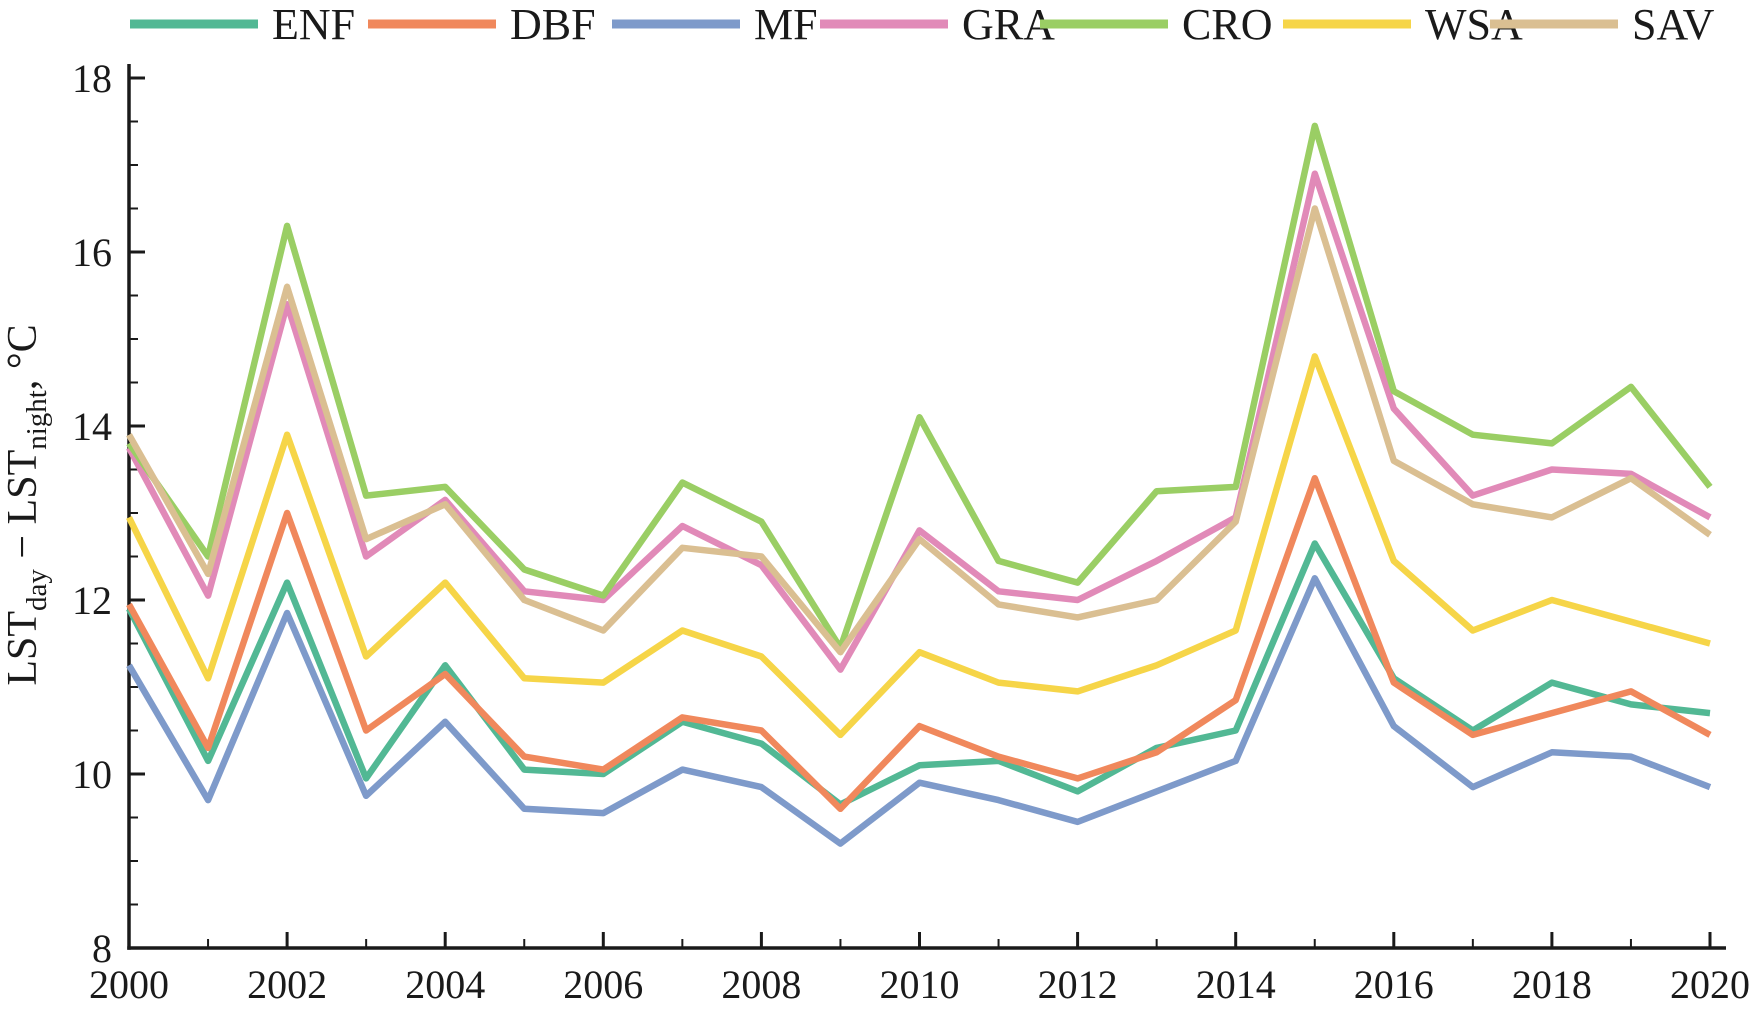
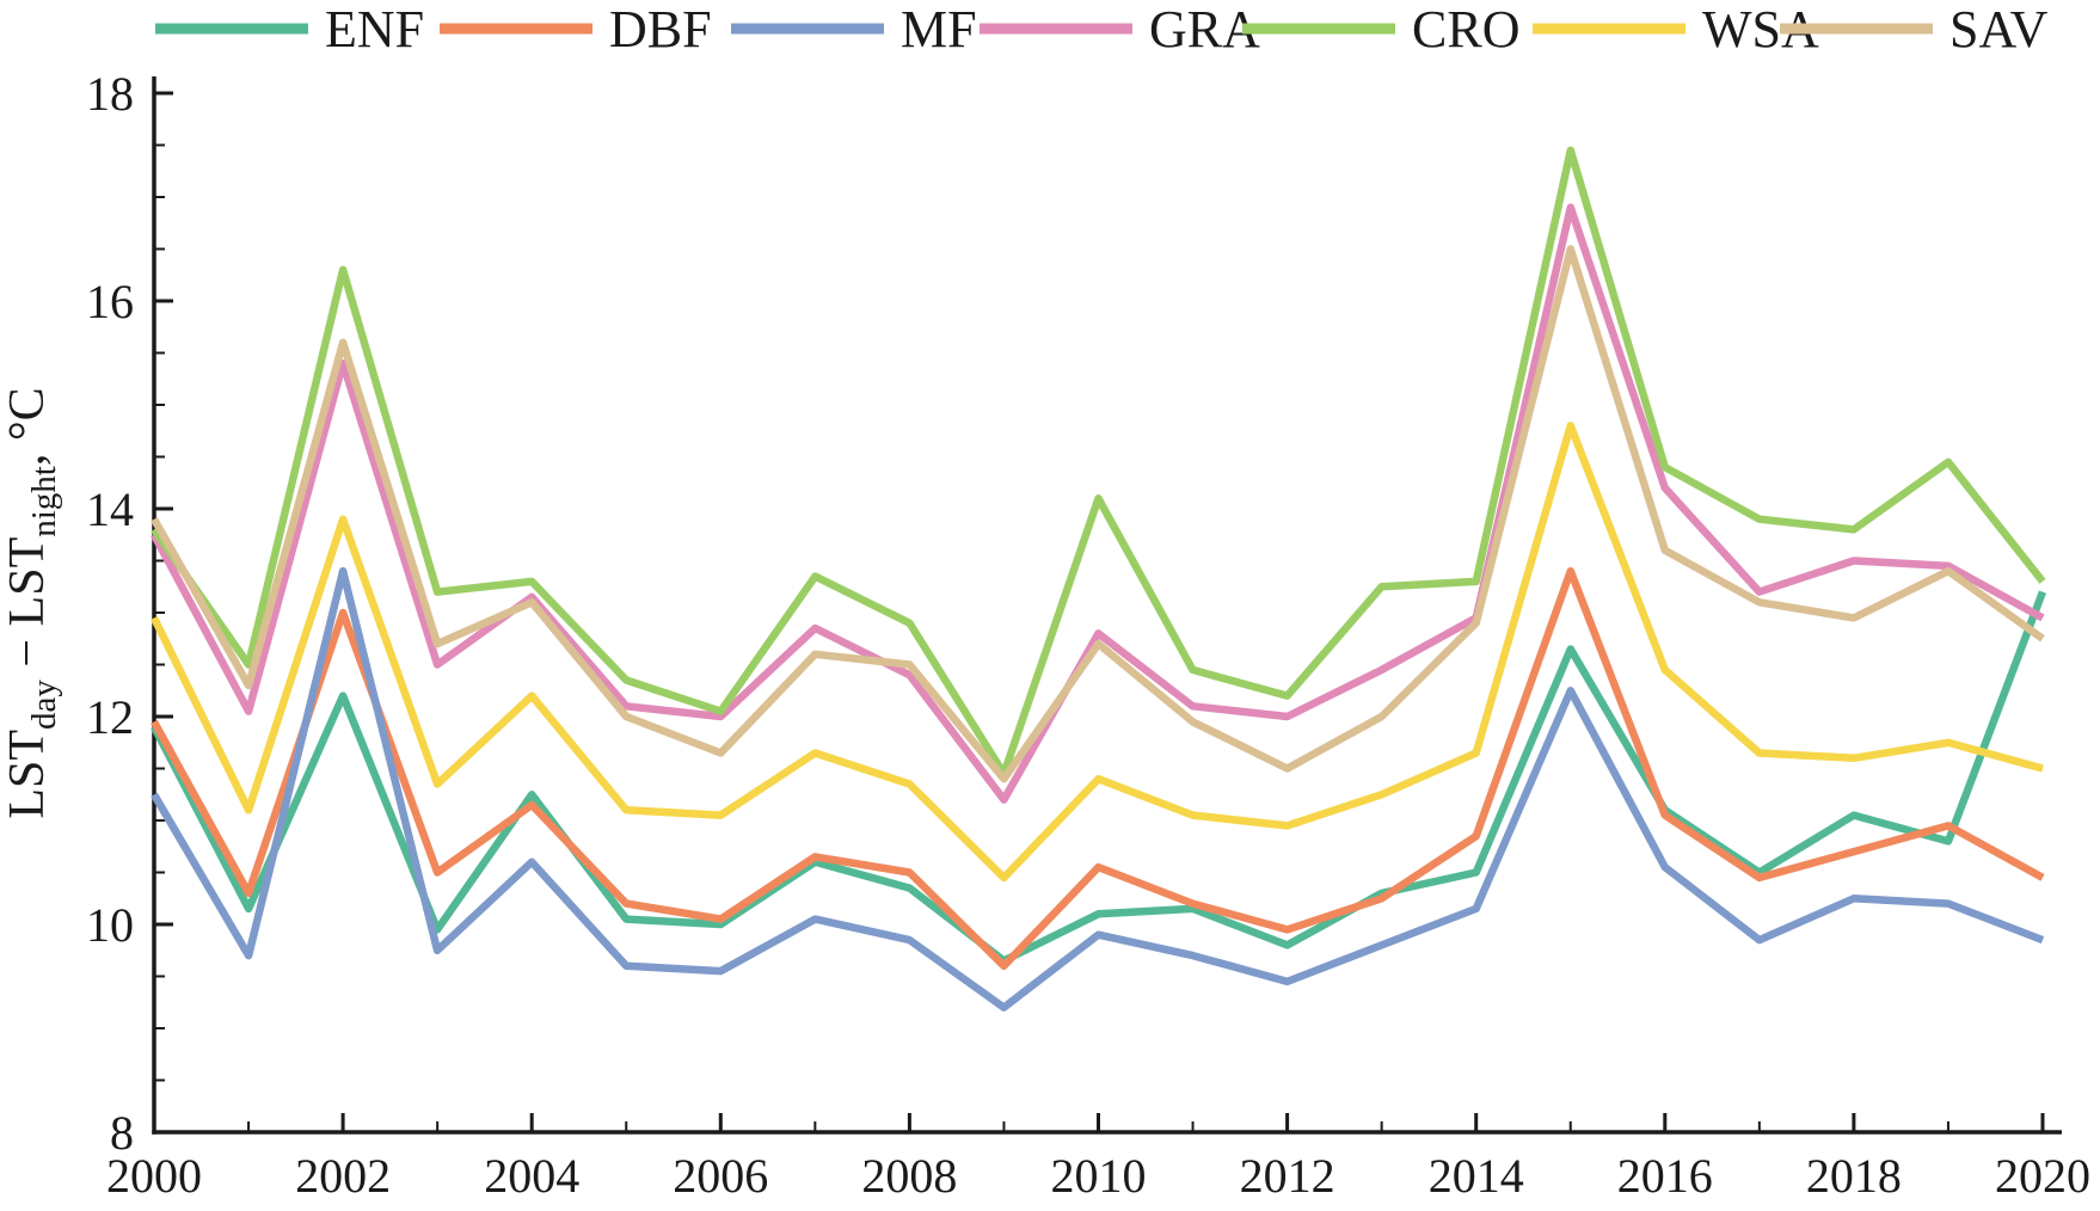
MF/2002: 11.8 -> 13.4
SAV/2012: 11.8 -> 11.5
WSA/2018: 12.0 -> 11.6
ENF/2020: 10.7 -> 13.2
